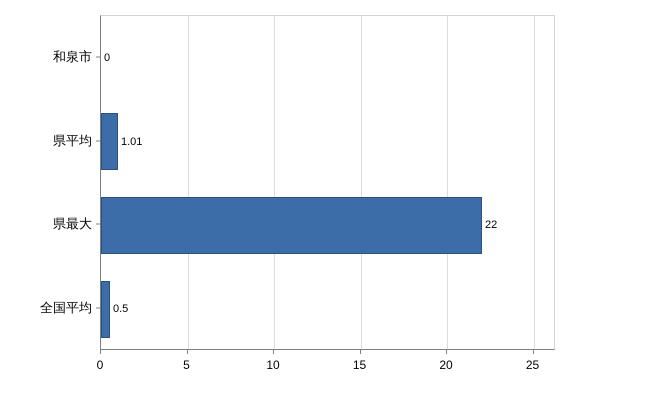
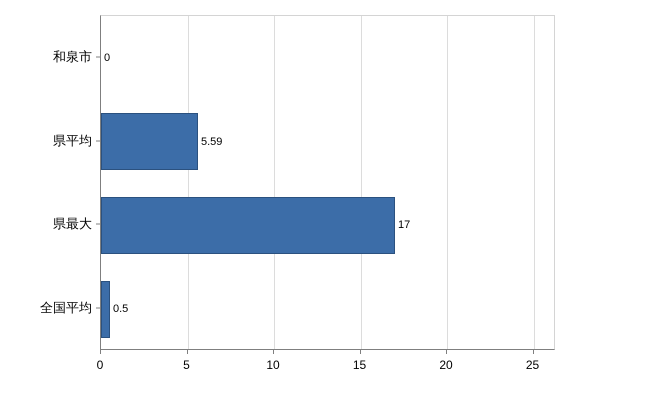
県平均: 1.01 -> 5.59
県最大: 22 -> 17
